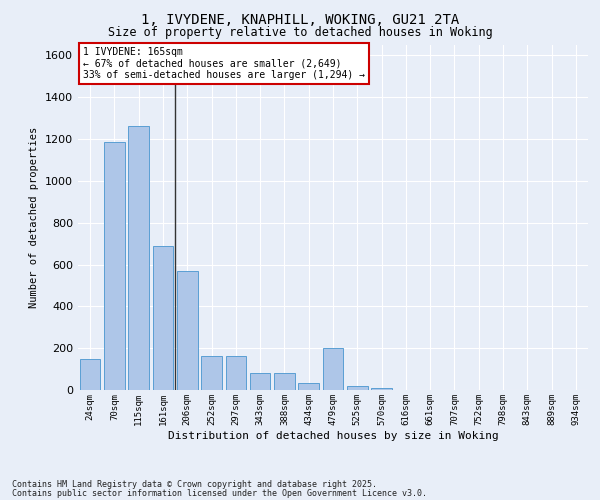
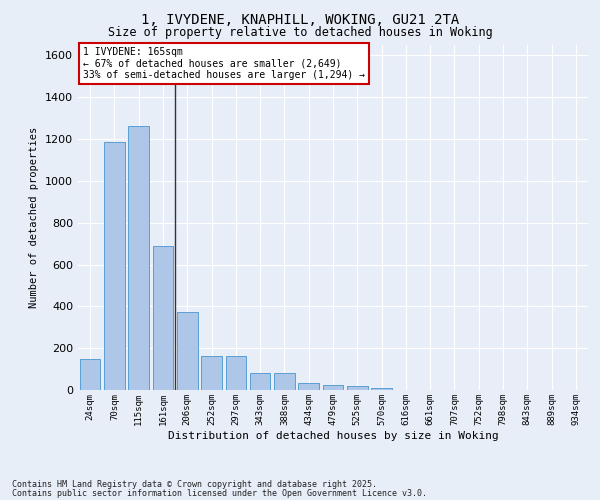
206sqm: 570 -> 375
479sqm: 200 -> 25
